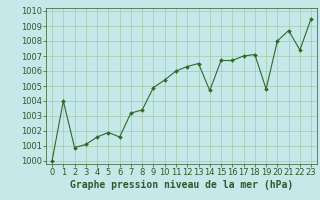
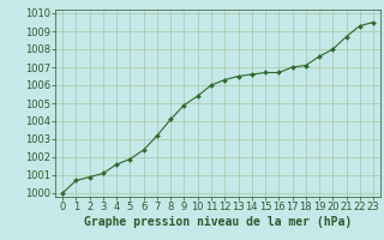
1: 1004.0 -> 1000.7
6: 1001.6 -> 1002.4
8: 1003.4 -> 1004.1
14: 1004.7 -> 1006.6
19: 1004.8 -> 1007.6
22: 1007.4 -> 1009.3
